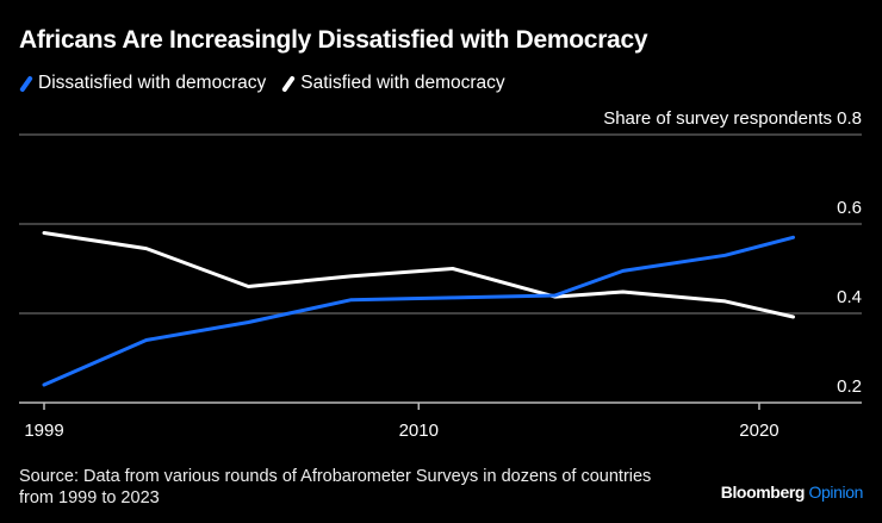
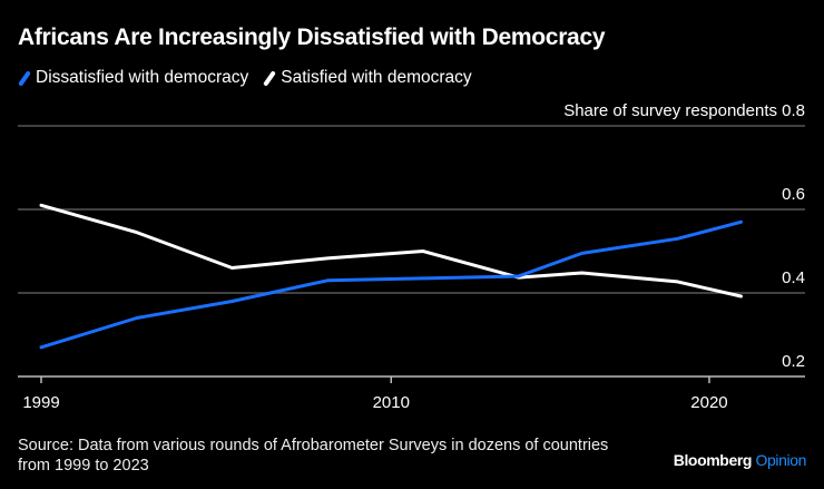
Dissatisfied with democracy/1999: 0.24 -> 0.27
Satisfied with democracy/1999: 0.58 -> 0.61
